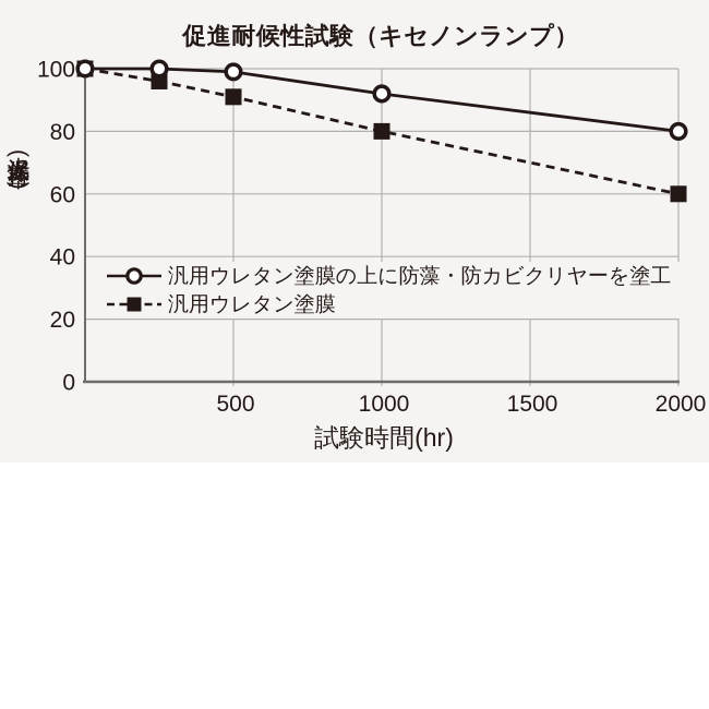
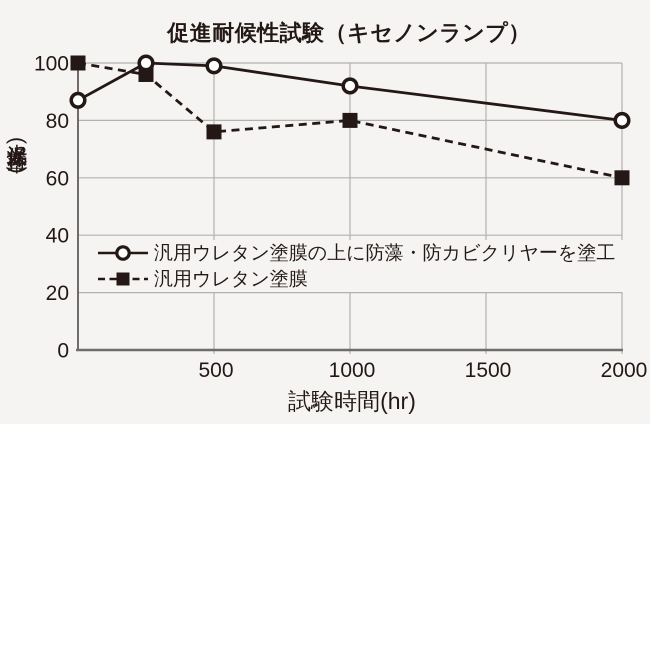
汎用ウレタン塗膜の上に防藻・防カビクリヤーを塗工/0: 100 -> 87
汎用ウレタン塗膜/500: 91 -> 76
